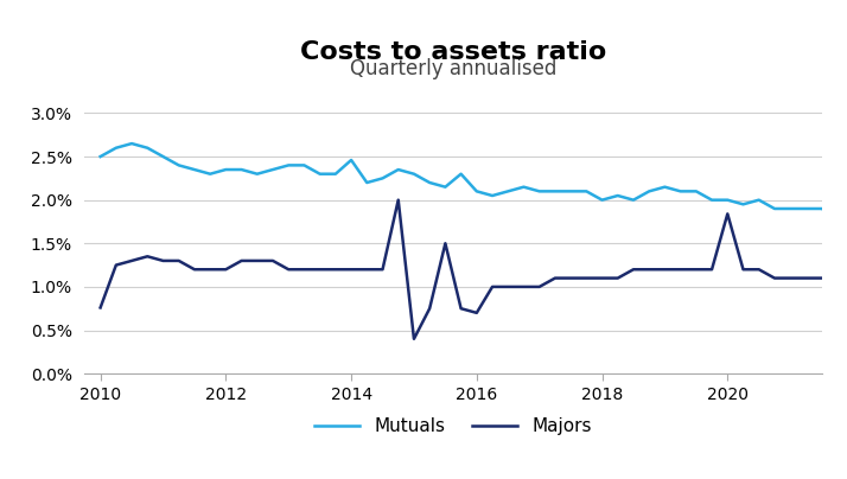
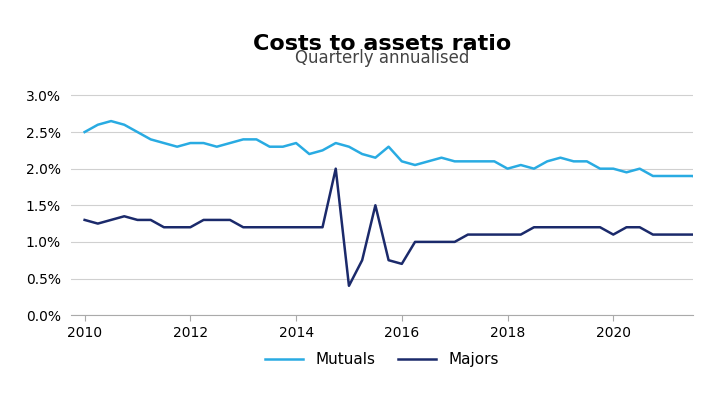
Majors/2010: 0.76% -> 1.30%
Mutuals/2014: 2.46% -> 2.35%
Majors/2020: 1.84% -> 1.10%
